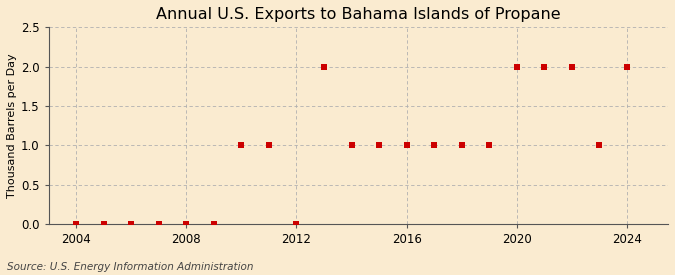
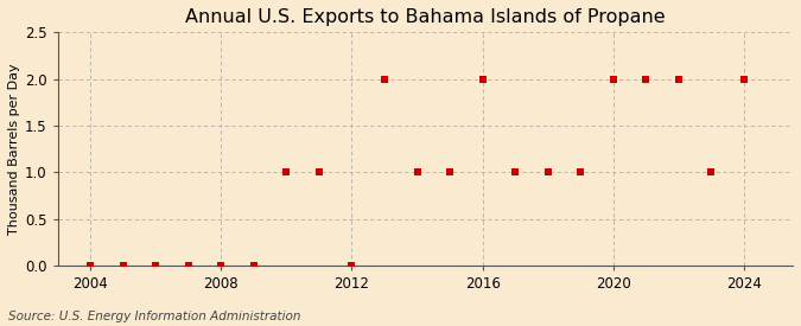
2016: 1 -> 2
